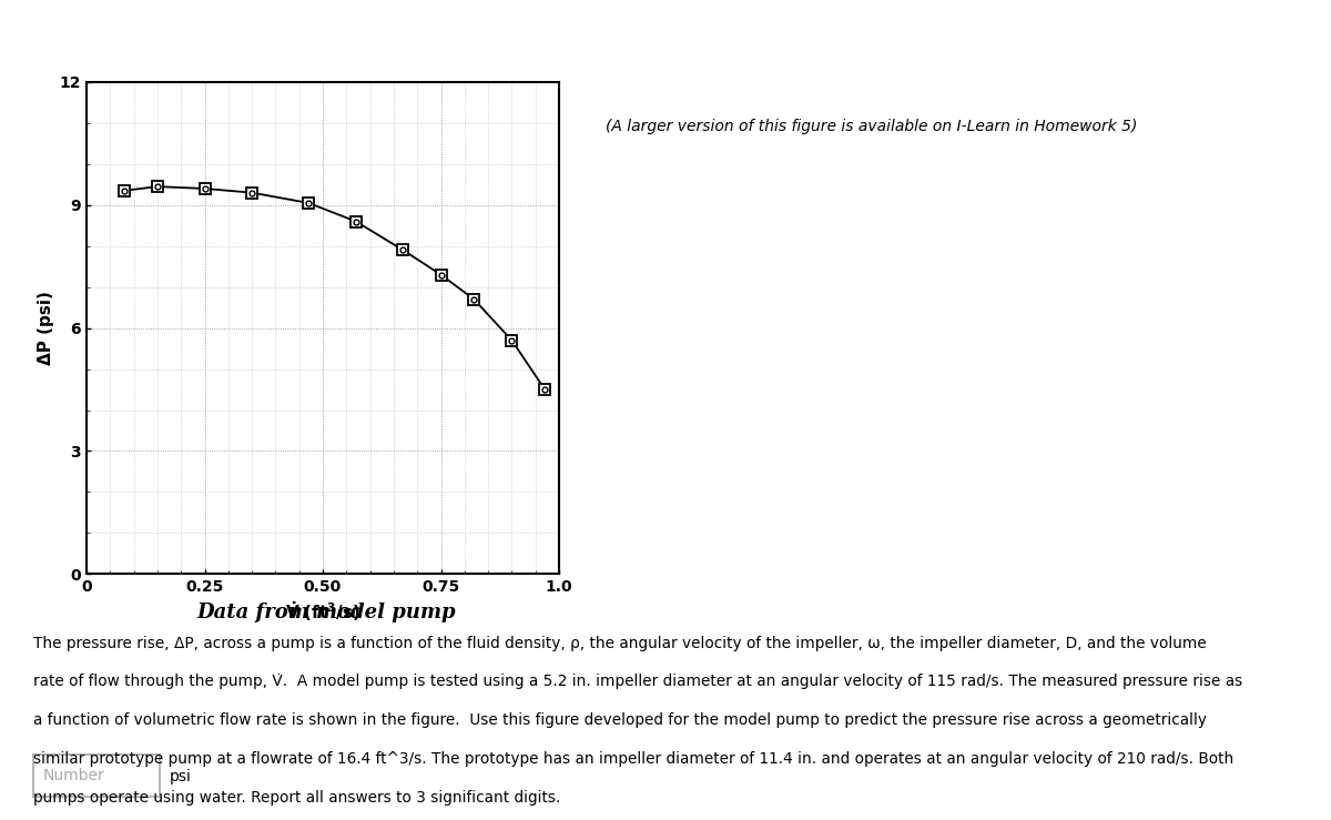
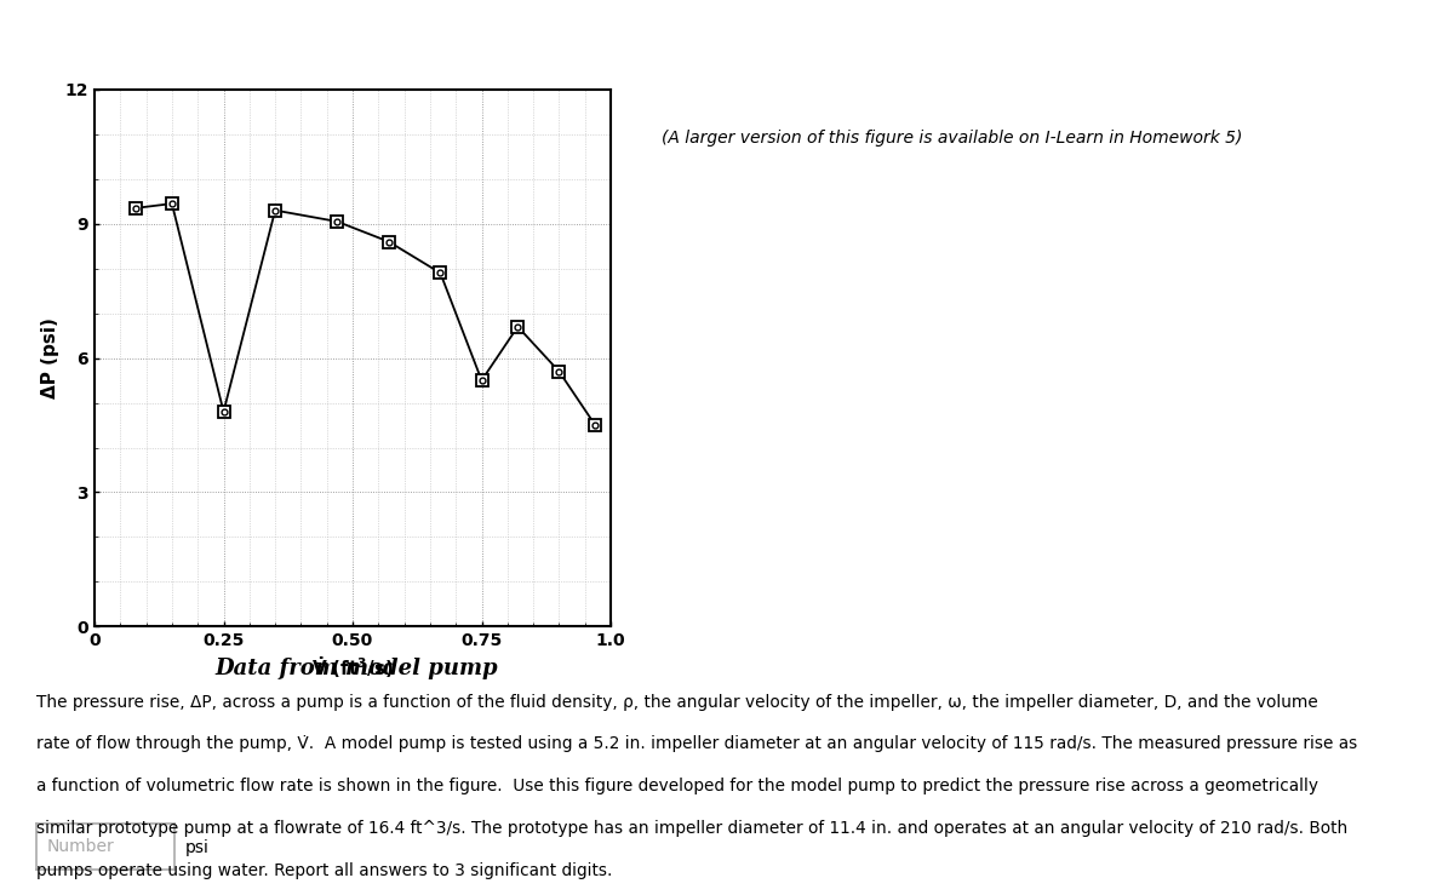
0.25: 9.40 -> 4.80
0.75: 7.30 -> 5.50
